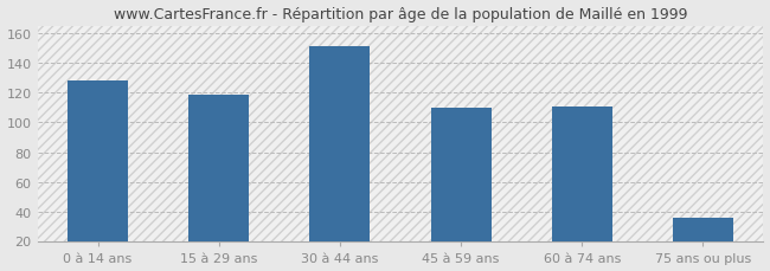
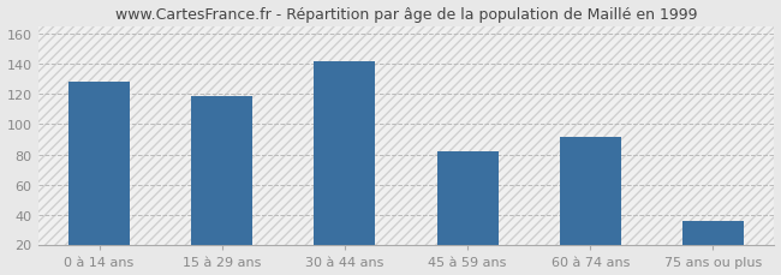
30 à 44 ans: 151 -> 142
45 à 59 ans: 110 -> 82
60 à 74 ans: 111 -> 92
